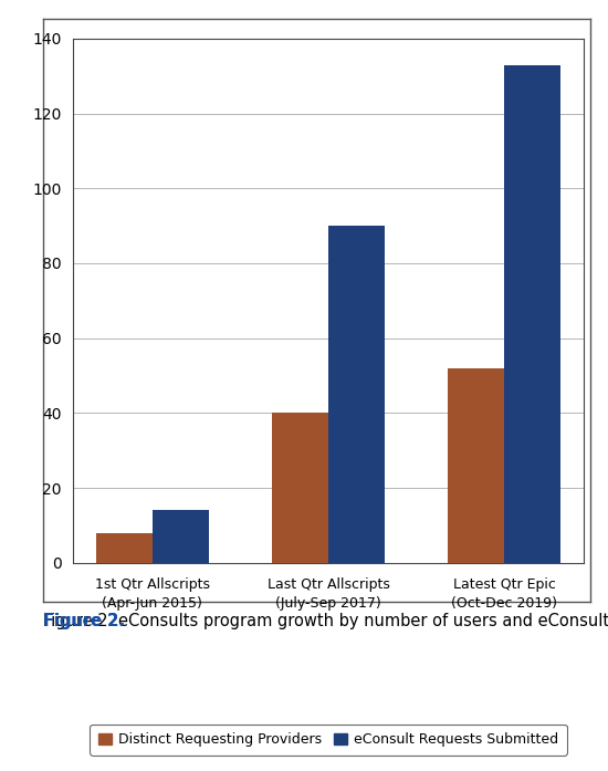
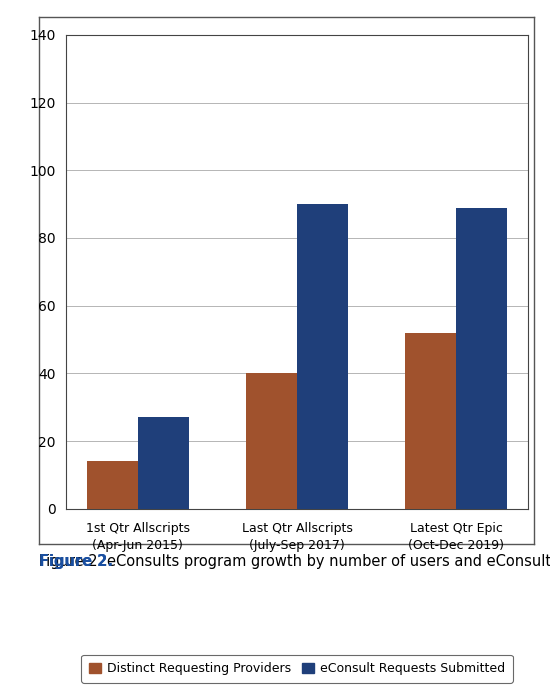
Distinct Requesting Providers/1st Qtr Allscripts (Apr-Jun 2015): 8 -> 14
eConsult Requests Submitted/1st Qtr Allscripts (Apr-Jun 2015): 14 -> 27
eConsult Requests Submitted/Latest Qtr Epic (Oct-Dec 2019): 133 -> 89
